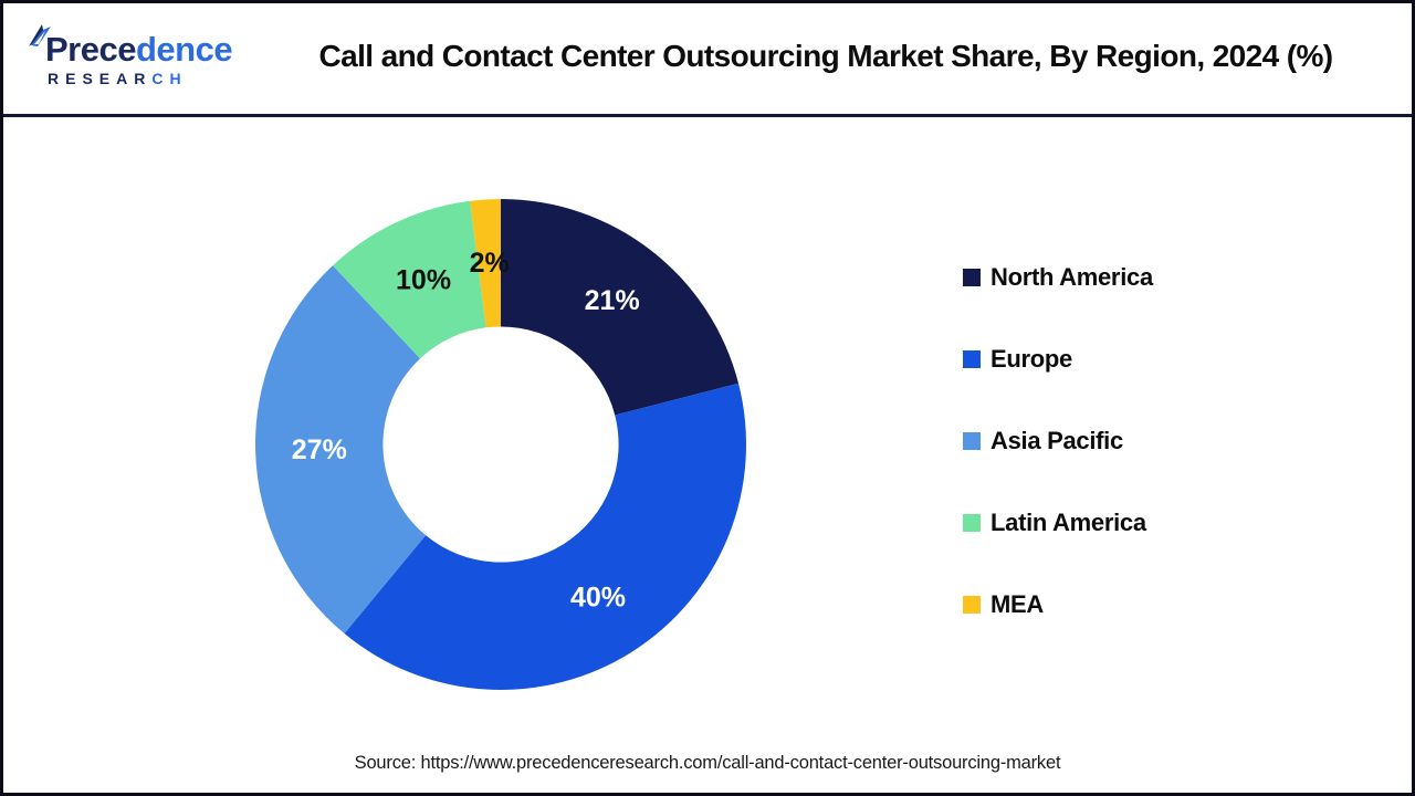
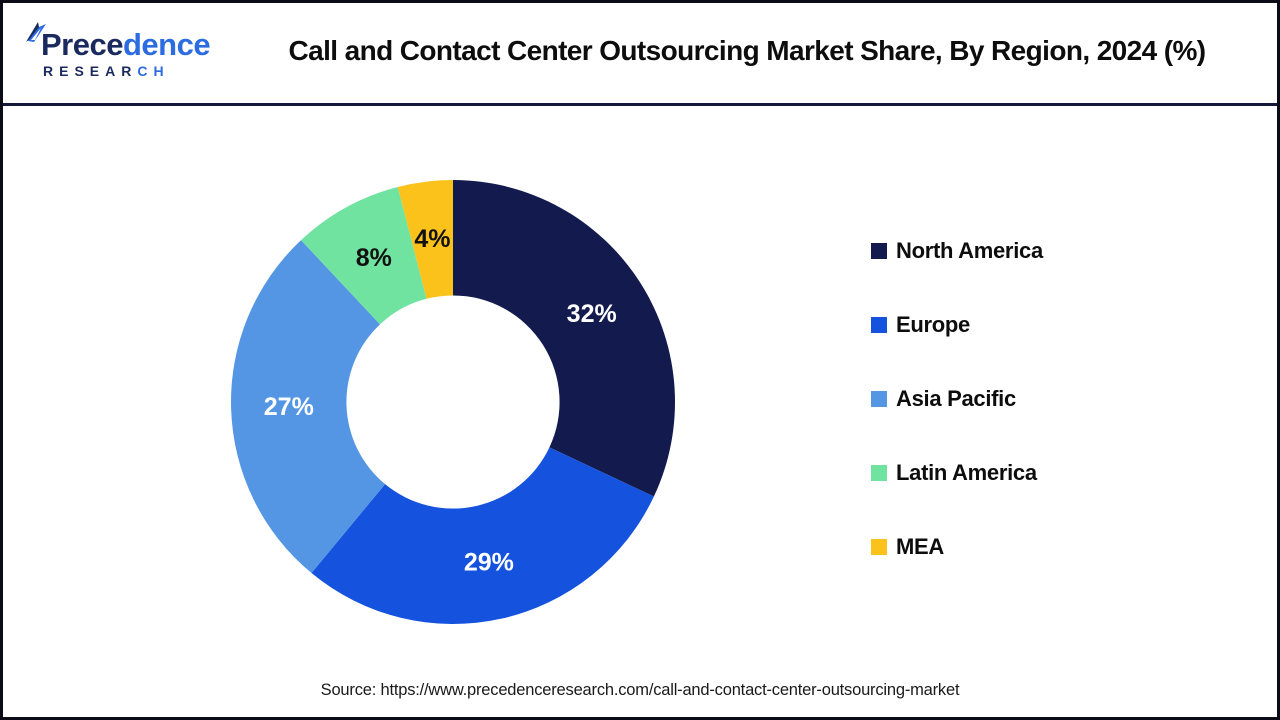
North America: 21% -> 32%
Europe: 40% -> 29%
Latin America: 10% -> 8%
MEA: 2% -> 4%
